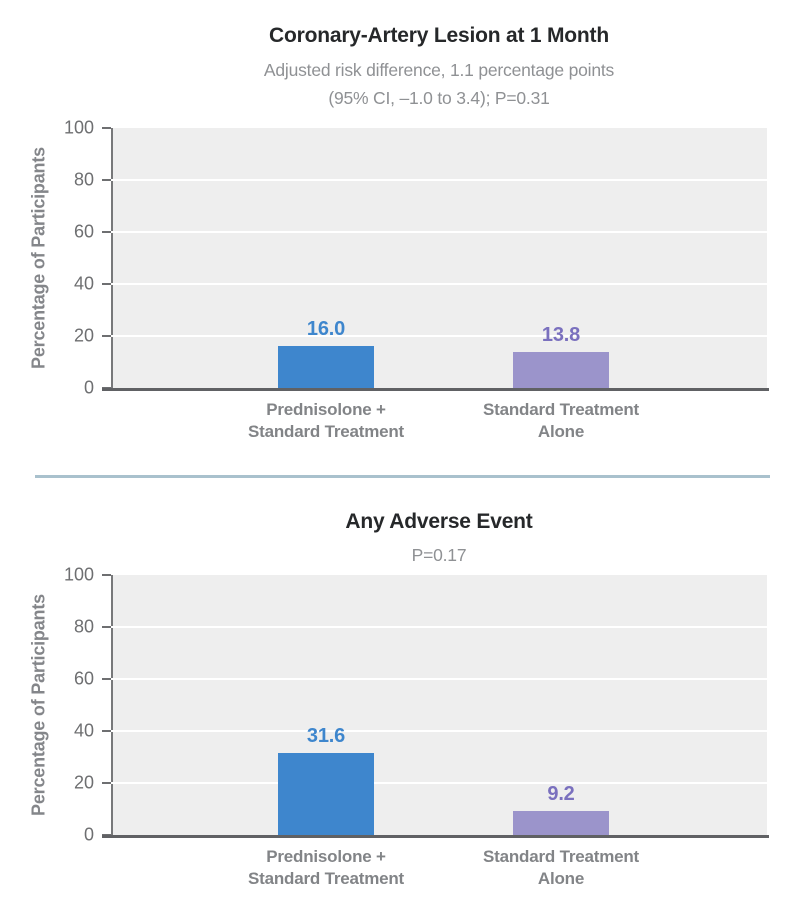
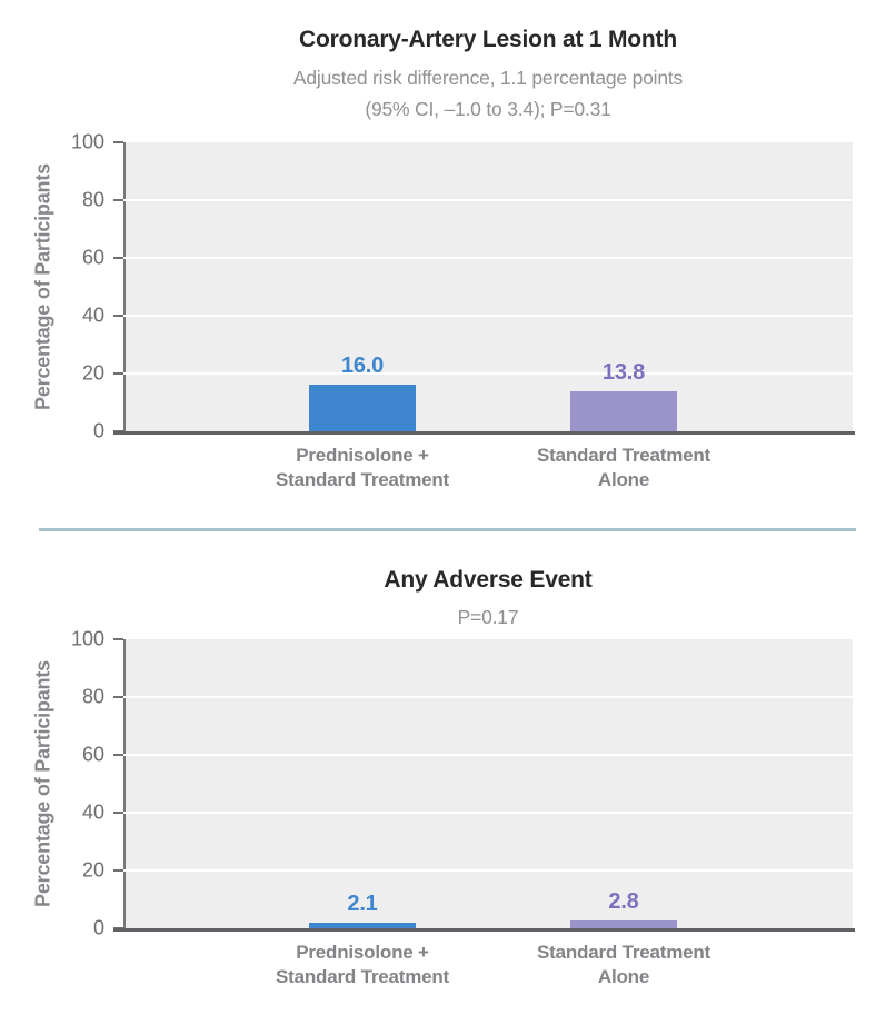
Any Adverse Event/Prednisolone + Standard Treatment: 31.6 -> 2.1
Any Adverse Event/Standard Treatment Alone: 9.2 -> 2.8
